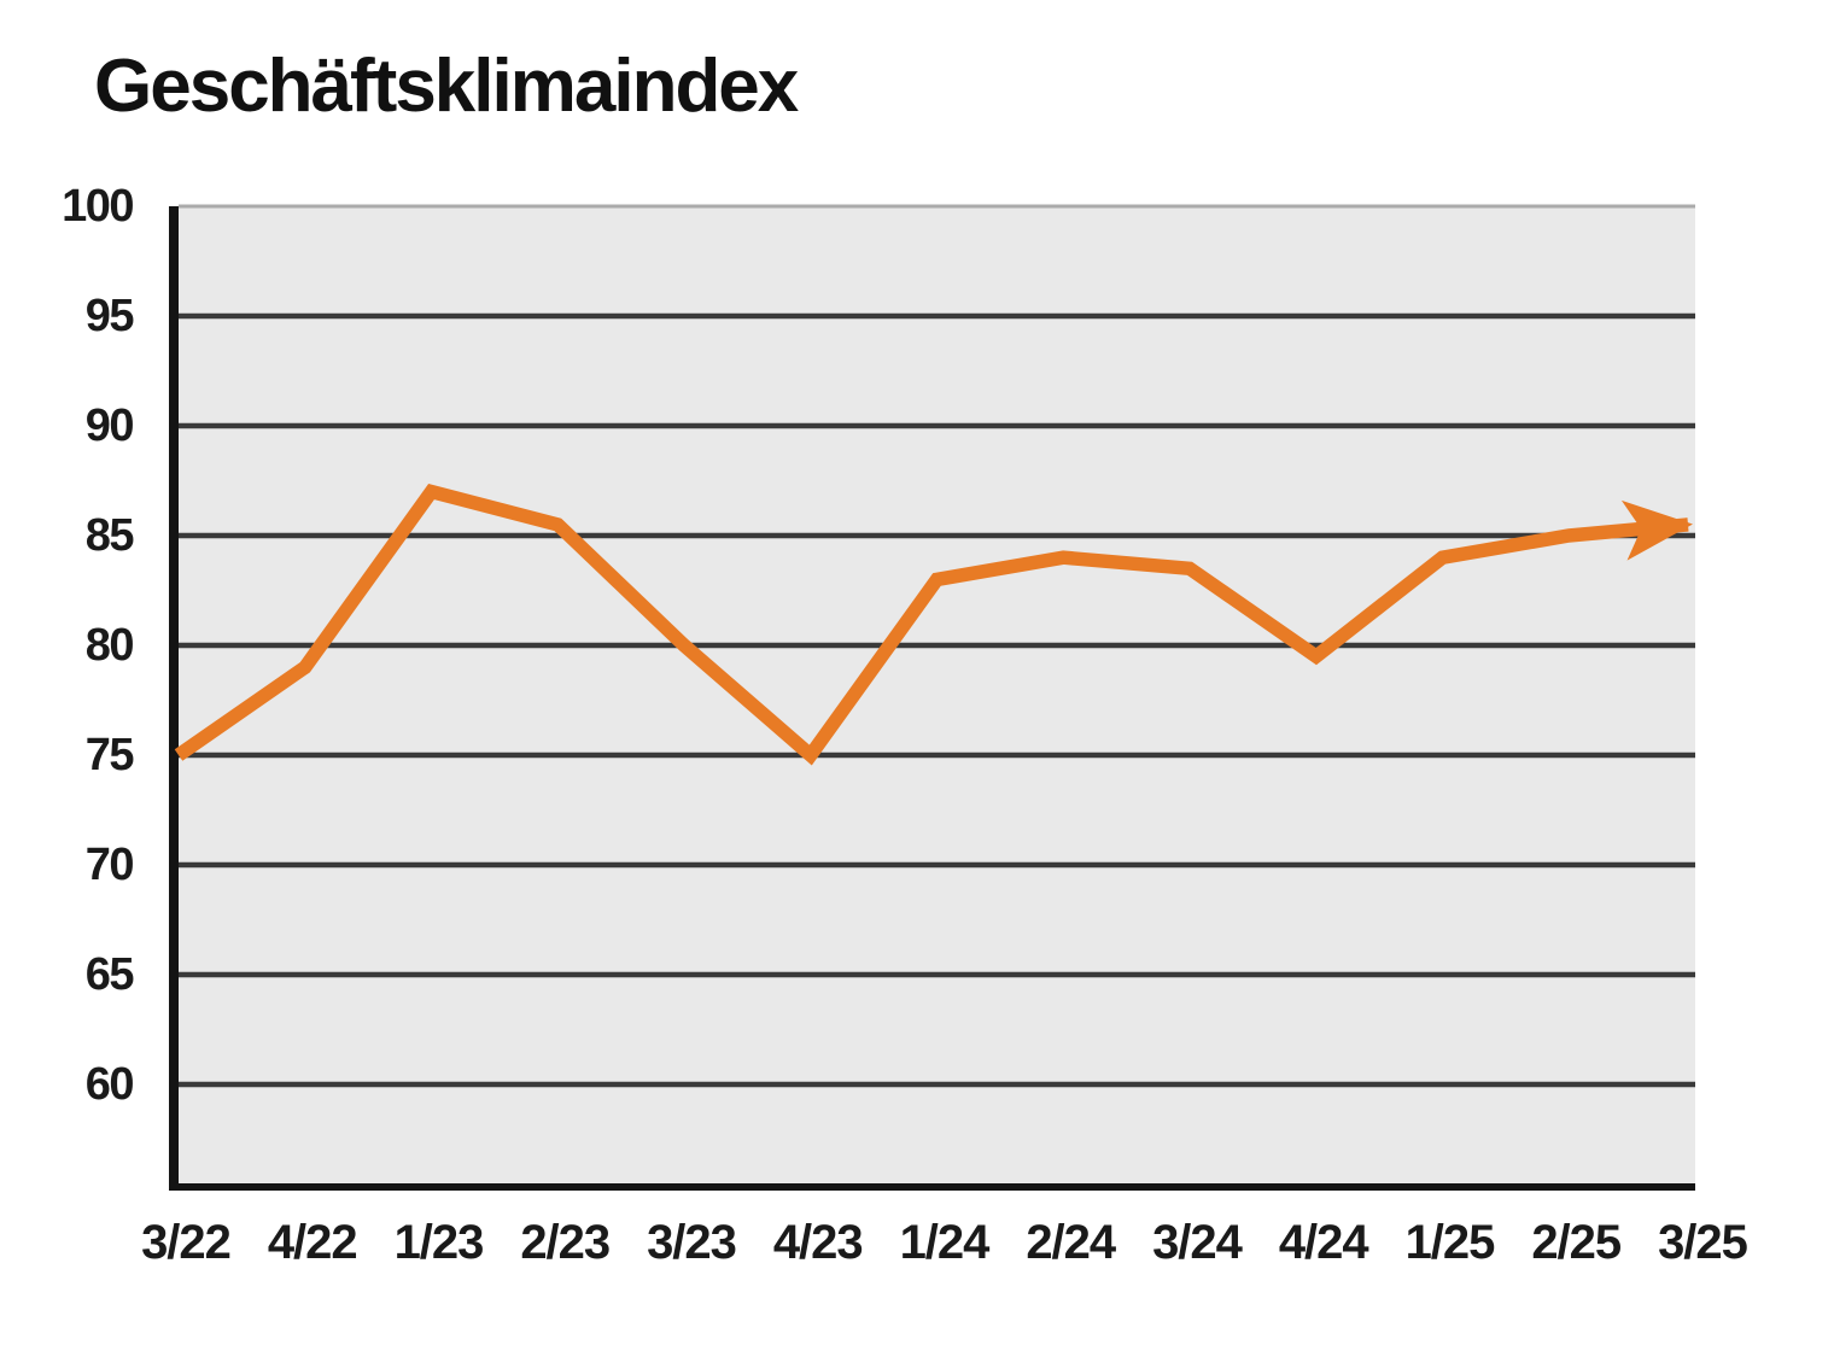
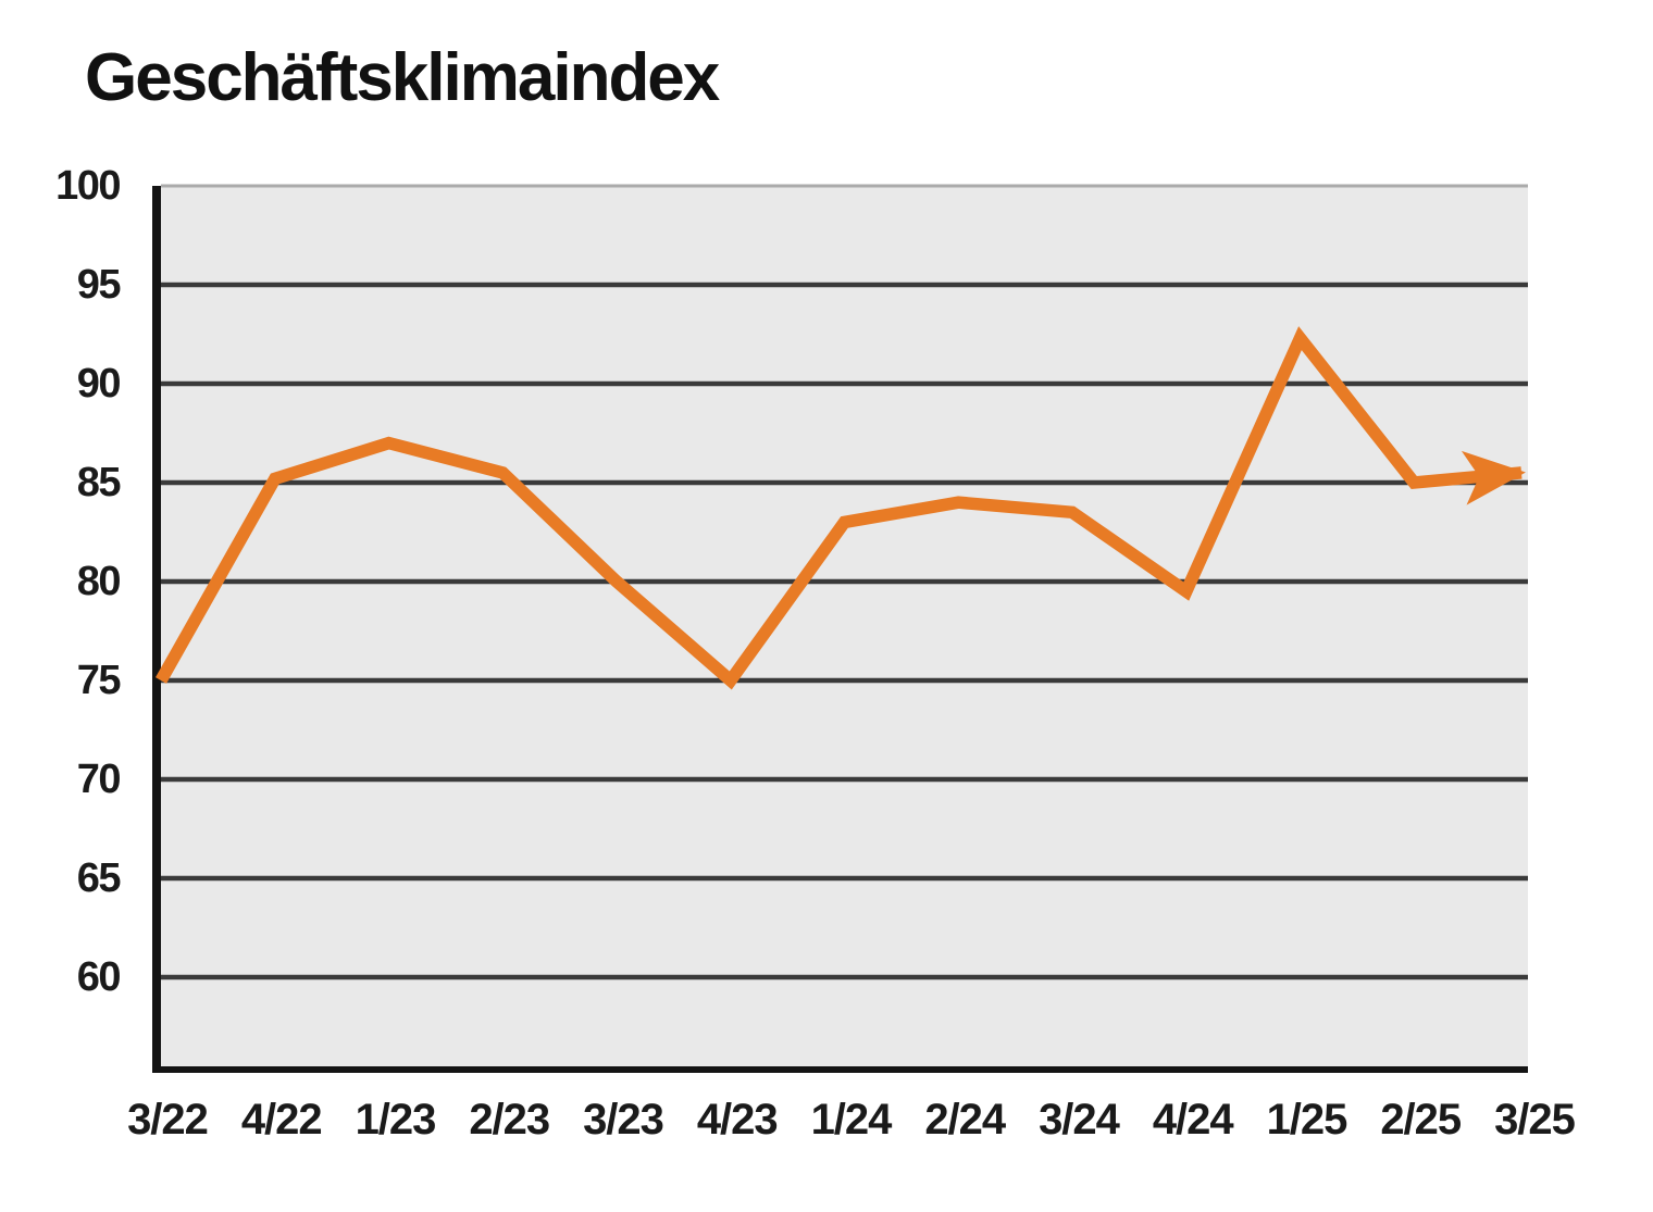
4/22: 79.0 -> 85.2
1/25: 84.0 -> 92.3
